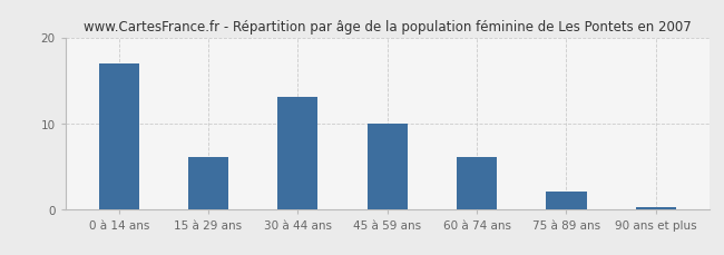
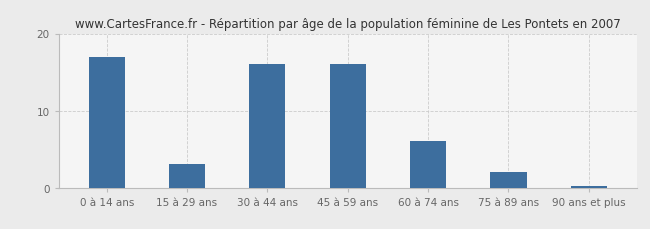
15 à 29 ans: 6.0 -> 3.0
30 à 44 ans: 13.0 -> 16.0
45 à 59 ans: 10.0 -> 16.0
